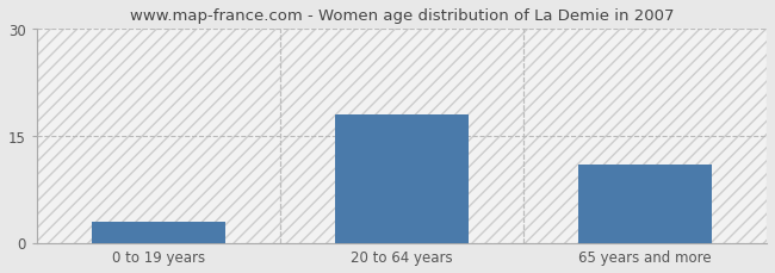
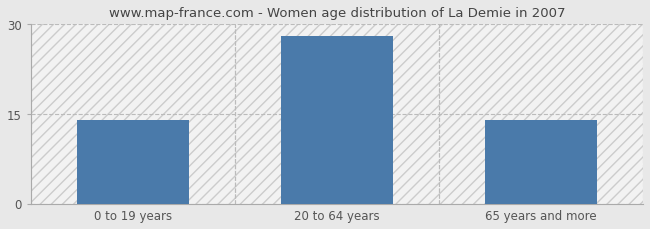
0 to 19 years: 3 -> 14
20 to 64 years: 18 -> 28
65 years and more: 11 -> 14
